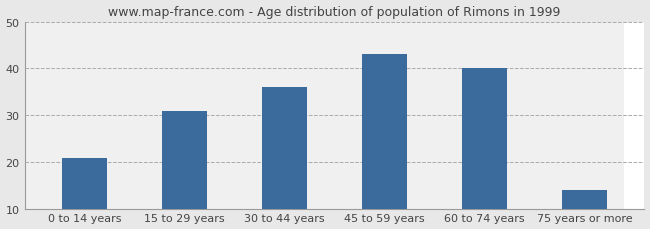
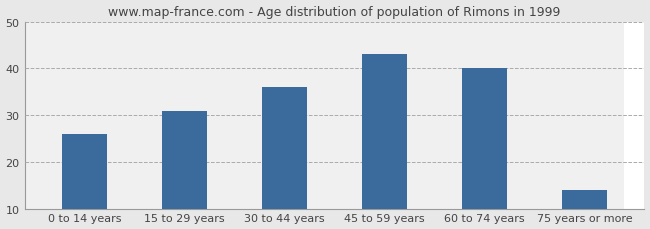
0 to 14 years: 21 -> 26
